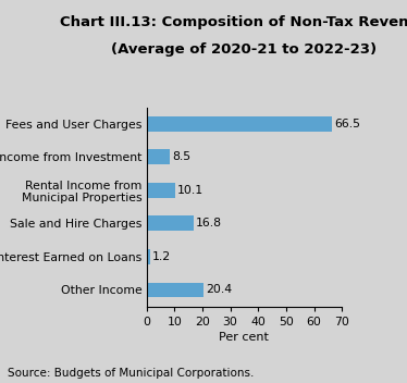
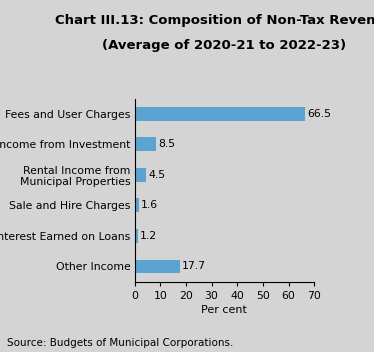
Rental Income from Municipal Properties: 10.1 -> 4.5
Sale and Hire Charges: 16.8 -> 1.6
Other Income: 20.4 -> 17.7
